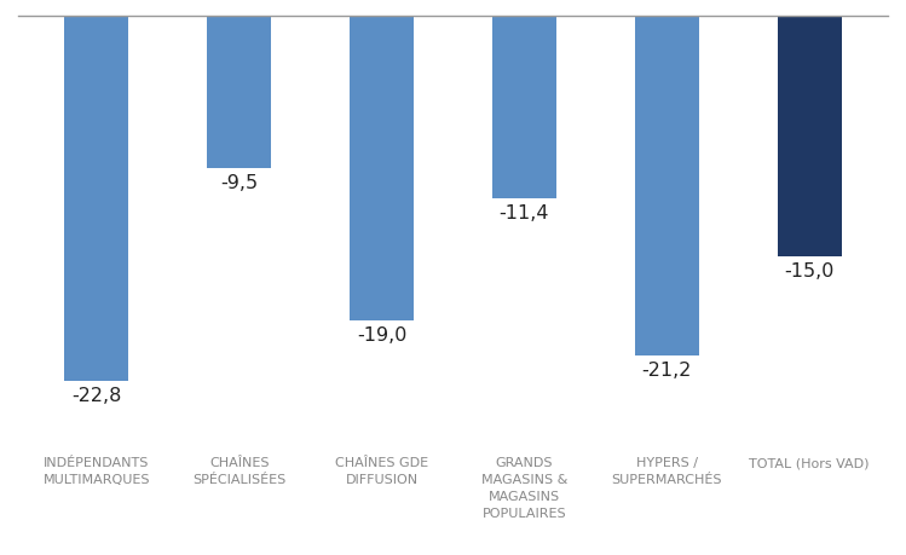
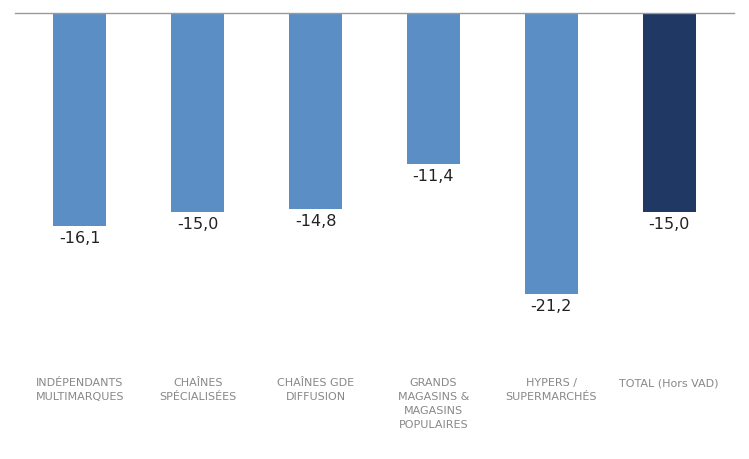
INDÉPENDANTS MULTIMARQUES: -22,8 -> -16,1
CHAÎNES SPÉCIALISÉES: -9,5 -> -15,0
CHAÎNES GDE DIFFUSION: -19,0 -> -14,8
